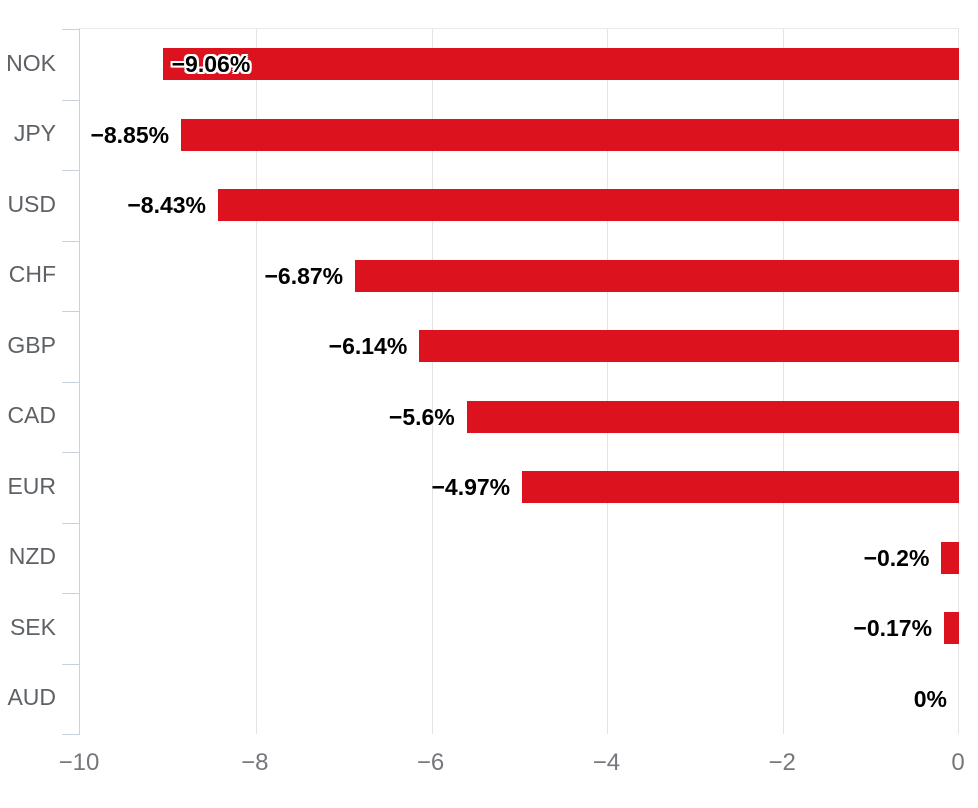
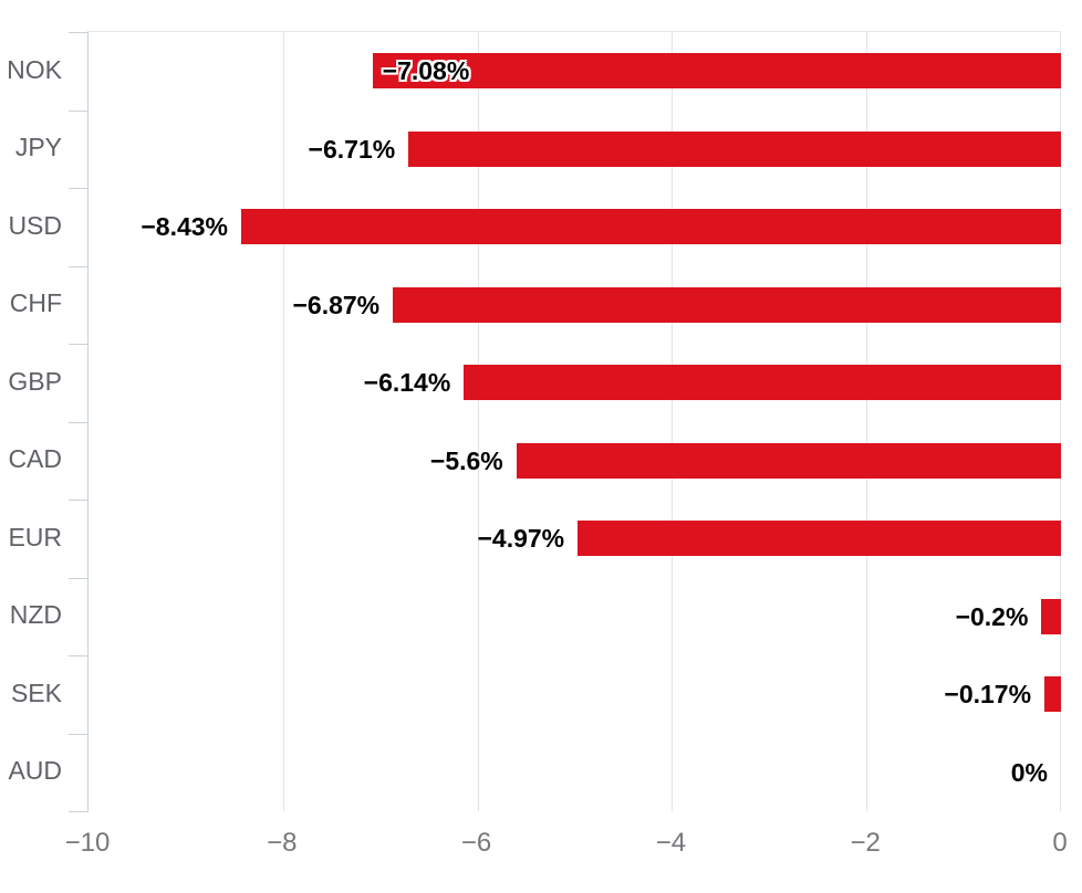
NOK: −9.06% -> −7.08%
JPY: −8.85% -> −6.71%
